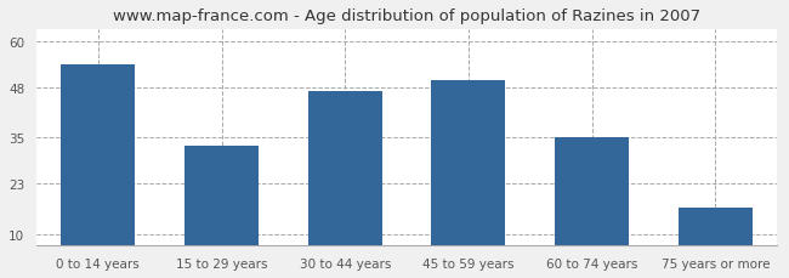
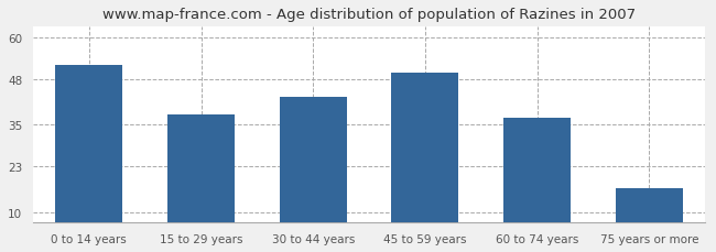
0 to 14 years: 54 -> 52
15 to 29 years: 33 -> 38
30 to 44 years: 47 -> 43
60 to 74 years: 35 -> 37
